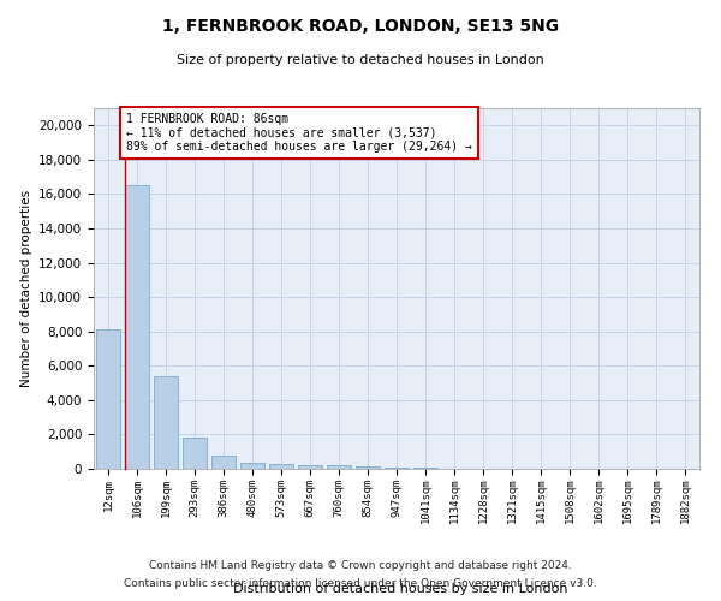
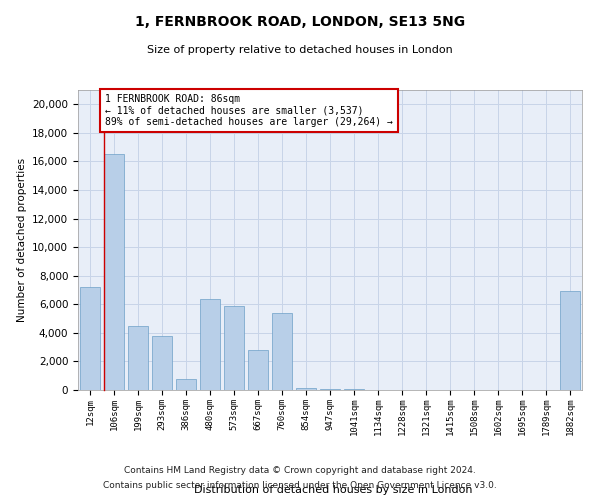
12sqm: 8,100 -> 7,200
199sqm: 5,400 -> 4,500
293sqm: 1,800 -> 3,800
480sqm: 300 -> 6,400
573sqm: 300 -> 5,900
667sqm: 200 -> 2,800
760sqm: 200 -> 5,400
1882sqm: 0 -> 6,900
